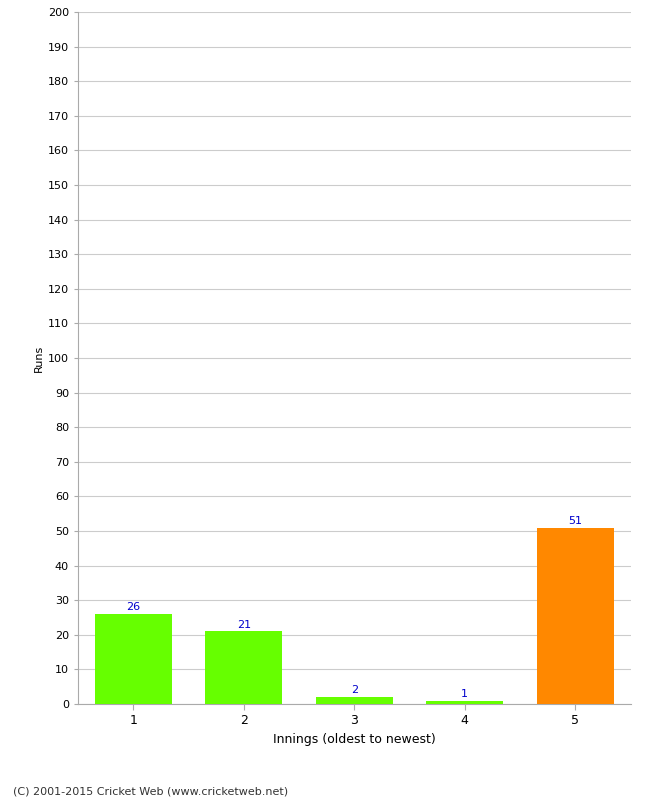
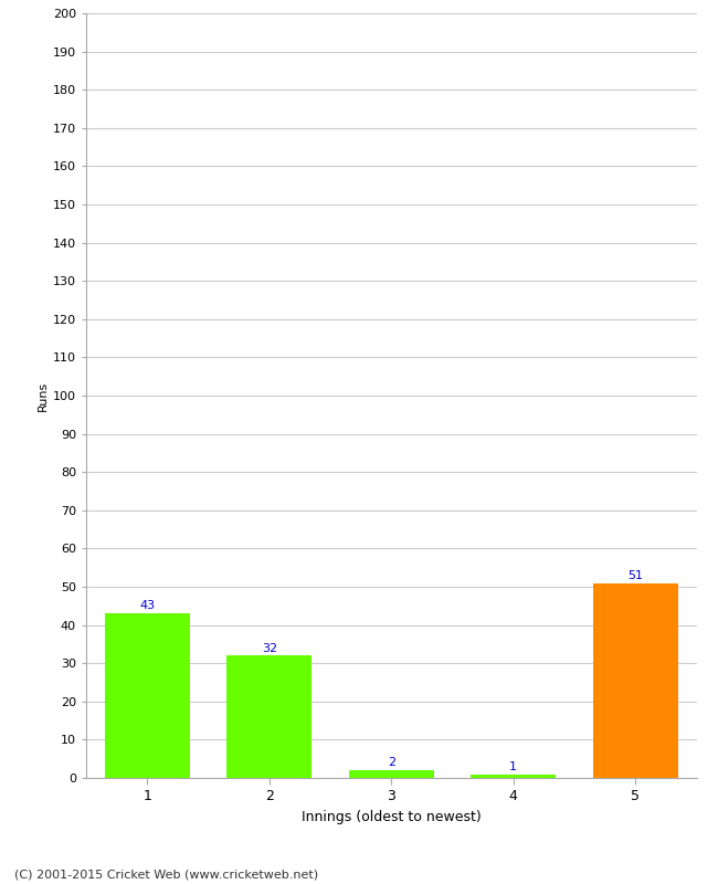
1: 26 -> 43
2: 21 -> 32
